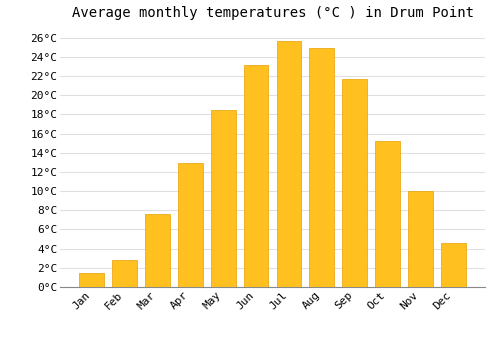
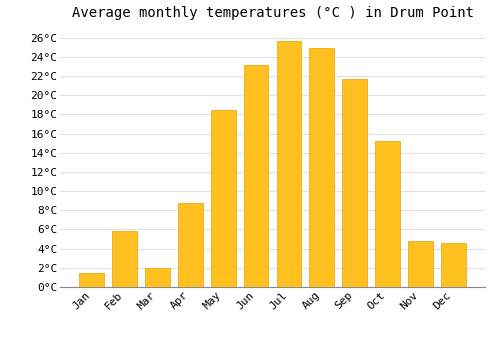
Feb: 2.8°C -> 5.8°C
Mar: 7.6°C -> 2.0°C
Apr: 12.9°C -> 8.8°C
Nov: 10.0°C -> 4.8°C
